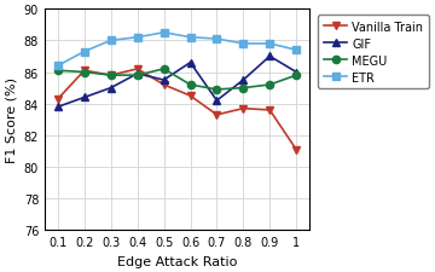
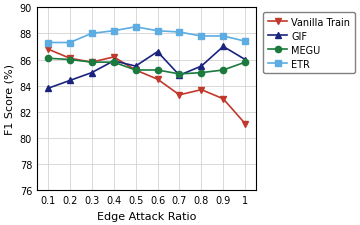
Vanilla Train/0.1: 84.3 -> 86.8
ETR/0.1: 86.4 -> 87.3
MEGU/0.5: 86.2 -> 85.2
GIF/0.7: 84.2 -> 84.8
Vanilla Train/0.9: 83.6 -> 83.0
